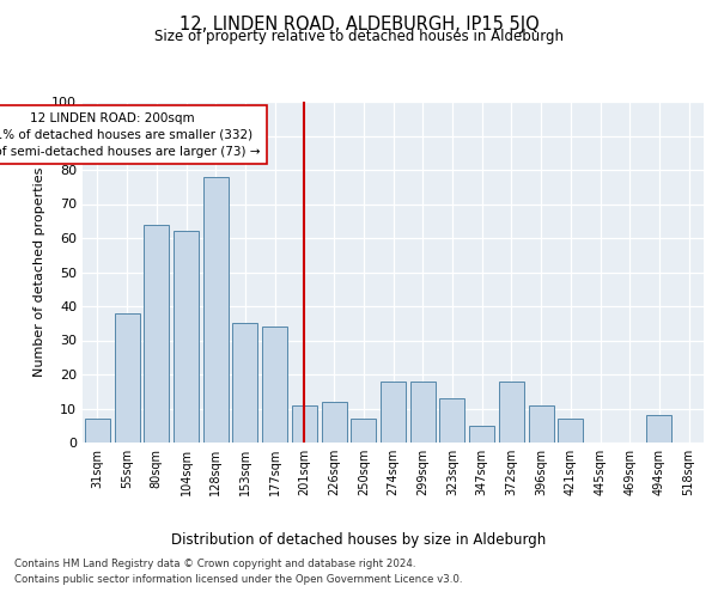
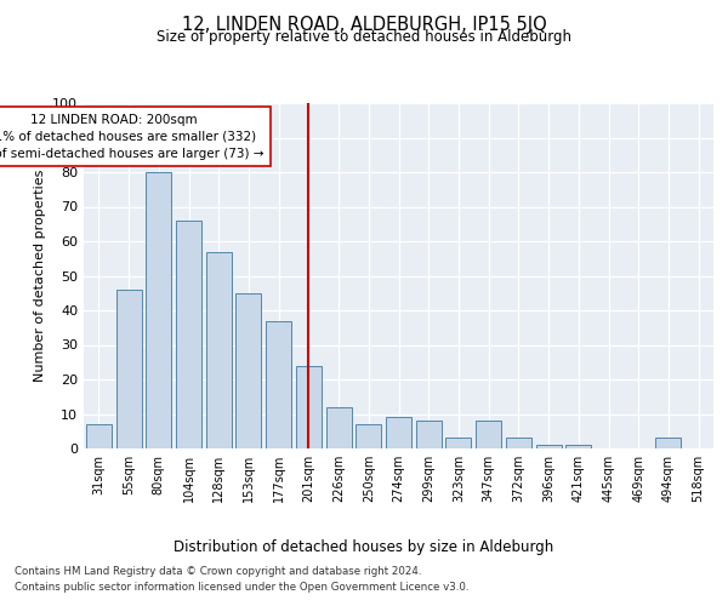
55sqm: 38 -> 46
80sqm: 64 -> 80
104sqm: 62 -> 66
128sqm: 78 -> 57
153sqm: 35 -> 45
177sqm: 34 -> 37
201sqm: 11 -> 24
274sqm: 18 -> 9
299sqm: 18 -> 8
323sqm: 13 -> 3
347sqm: 5 -> 8
372sqm: 18 -> 3
396sqm: 11 -> 1
421sqm: 7 -> 1
494sqm: 8 -> 3
